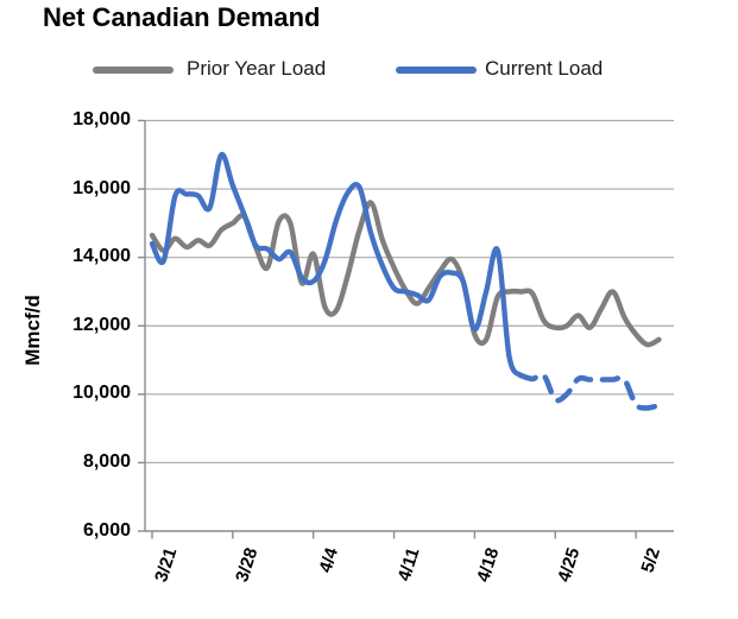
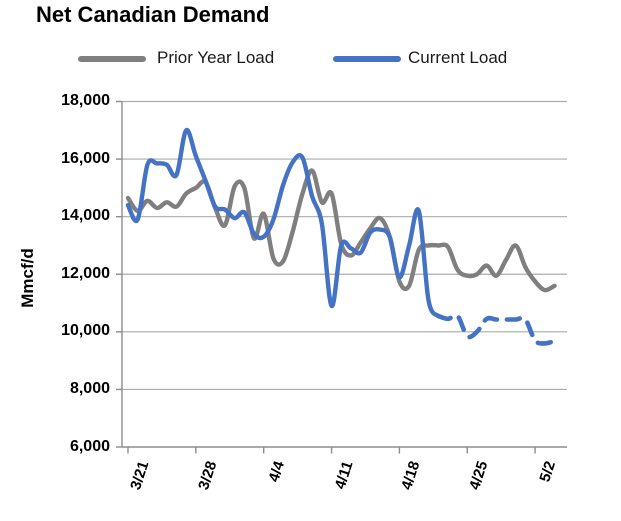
Prior Year Load/4/11: 13700 -> 14800
Current Load/4/11: 13100 -> 10900
